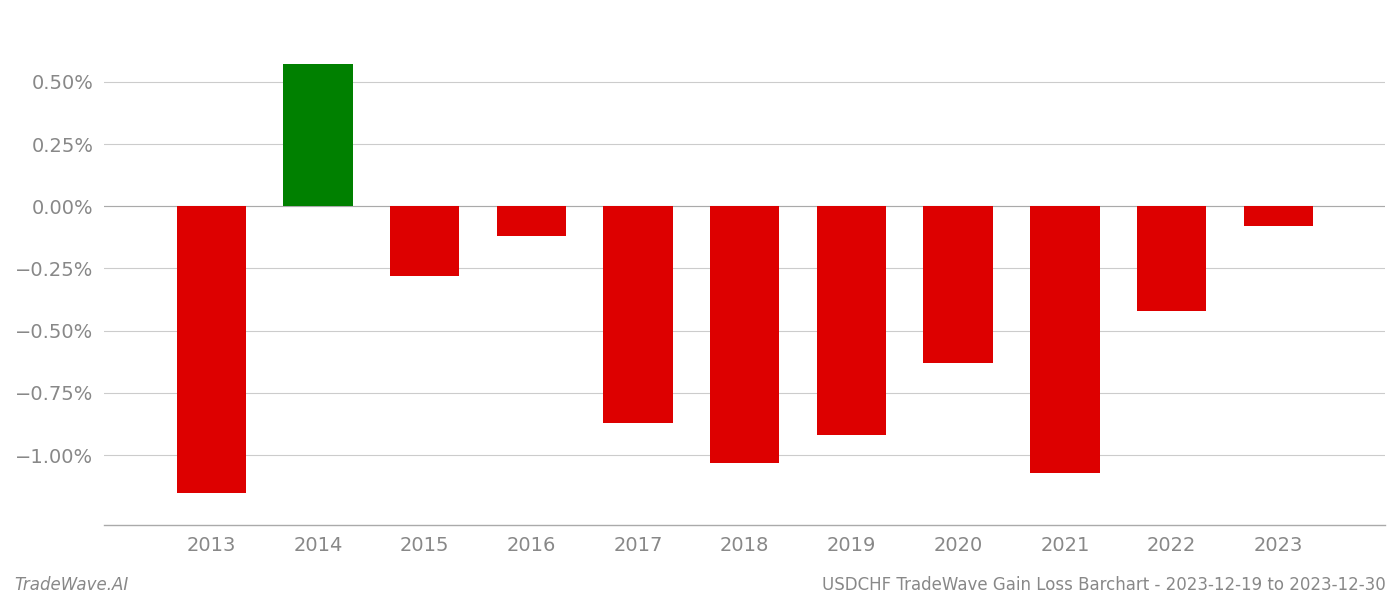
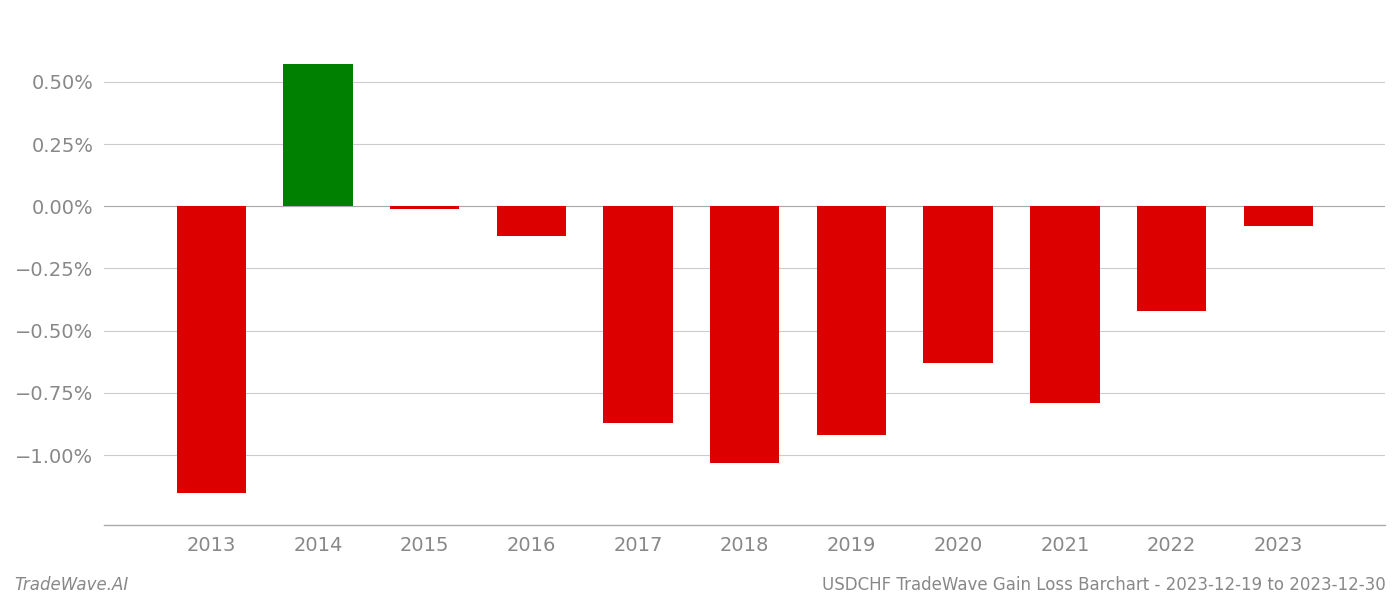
2015: -0.28% -> -0.01%
2021: -1.07% -> -0.79%
